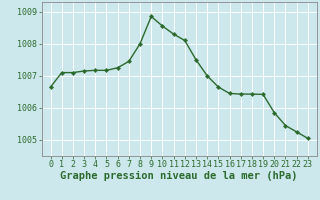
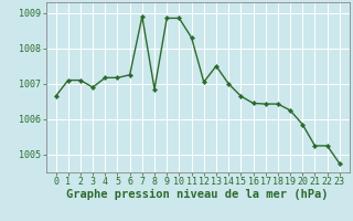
3: 1007.15 -> 1006.90
7: 1007.45 -> 1008.90
8: 1008.00 -> 1006.85
10: 1008.55 -> 1008.85
12: 1008.10 -> 1007.05
19: 1006.42 -> 1006.25
21: 1005.45 -> 1005.25
23: 1005.05 -> 1004.75
